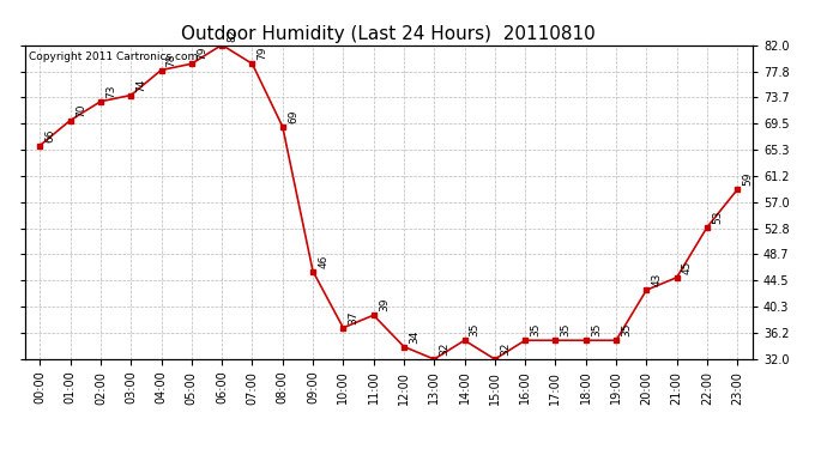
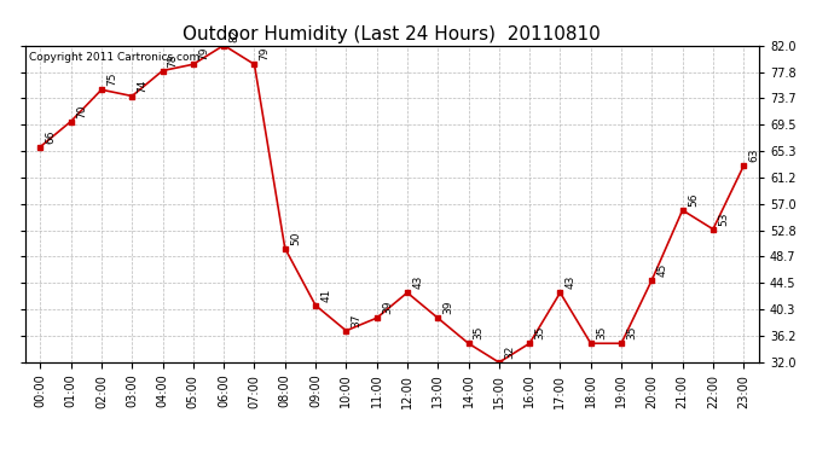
02:00: 73 -> 75
08:00: 69 -> 50
09:00: 46 -> 41
12:00: 34 -> 43
13:00: 32 -> 39
17:00: 35 -> 43
20:00: 43 -> 45
21:00: 45 -> 56
23:00: 59 -> 63
